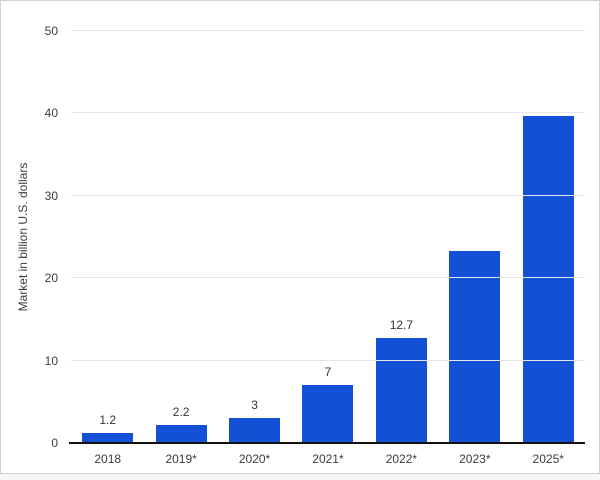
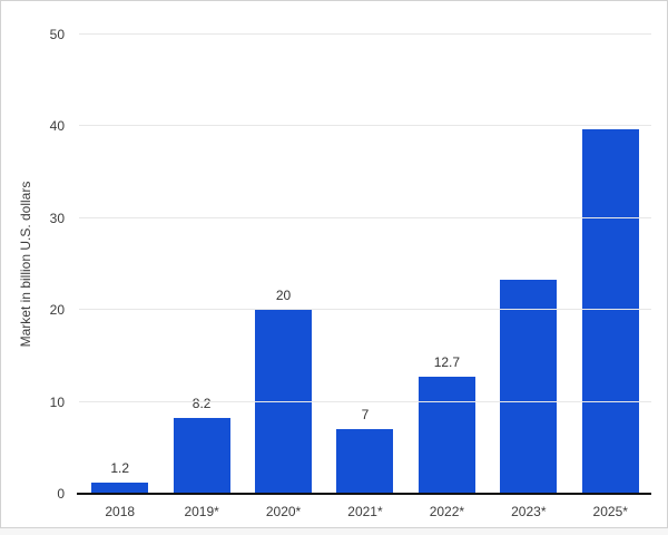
2019*: 2.2 -> 8.2
2020*: 3 -> 20
